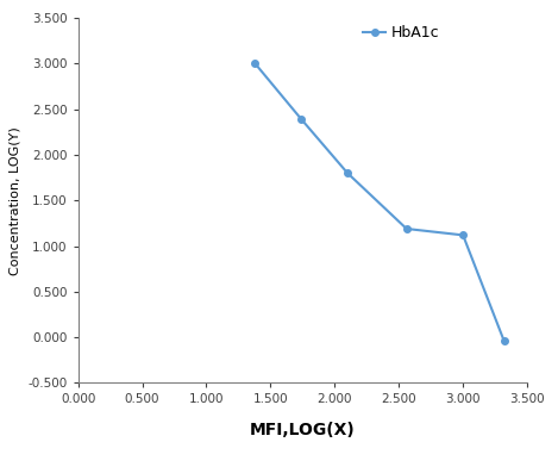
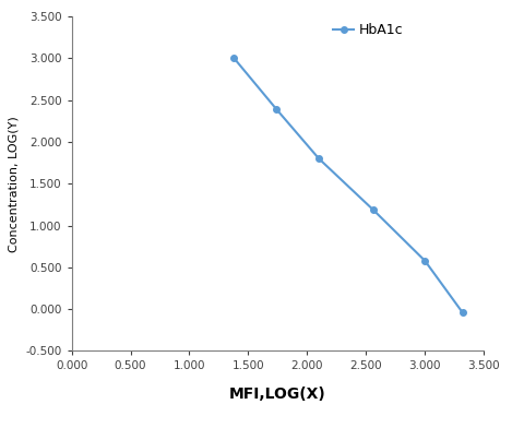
3.000: 1.12 -> 0.58
